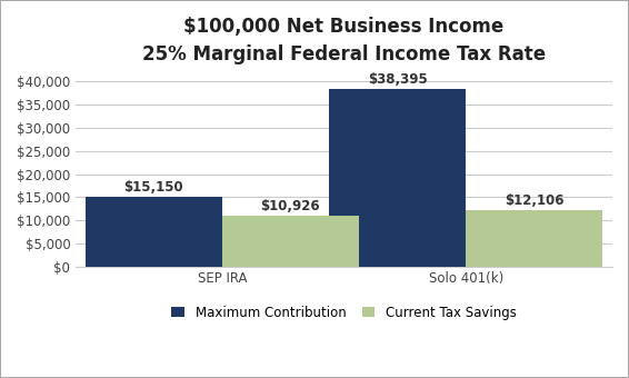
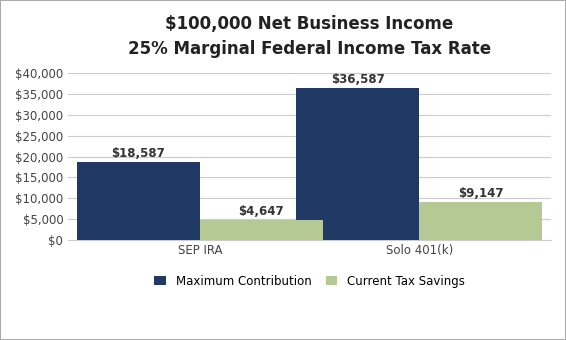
Maximum Contribution/SEP IRA: $15,150 -> $18,587
Current Tax Savings/SEP IRA: $10,926 -> $4,647
Maximum Contribution/Solo 401(k): $38,395 -> $36,587
Current Tax Savings/Solo 401(k): $12,106 -> $9,147
